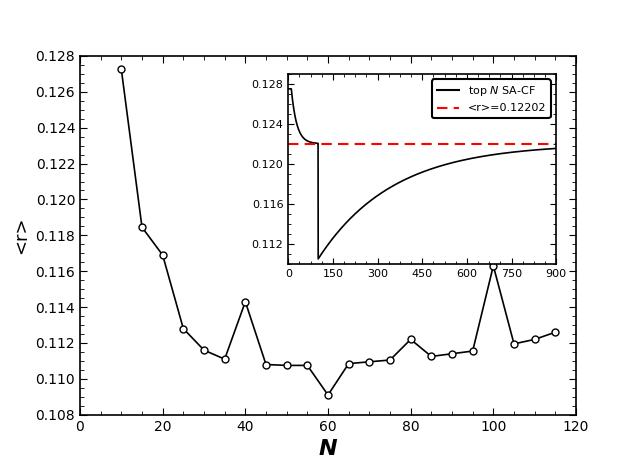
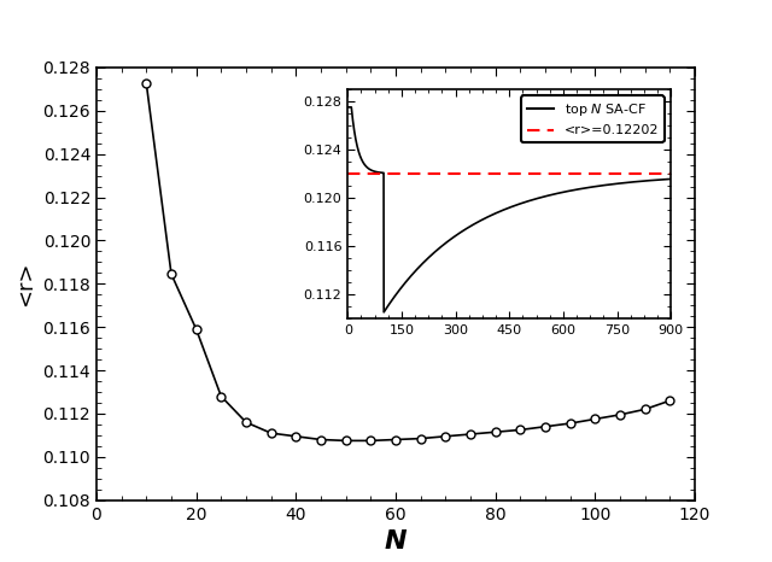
20: 0.1169 -> 0.1159
40: 0.1143 -> 0.1109
60: 0.1091 -> 0.1108
80: 0.1122 -> 0.1111
100: 0.1163 -> 0.1118
